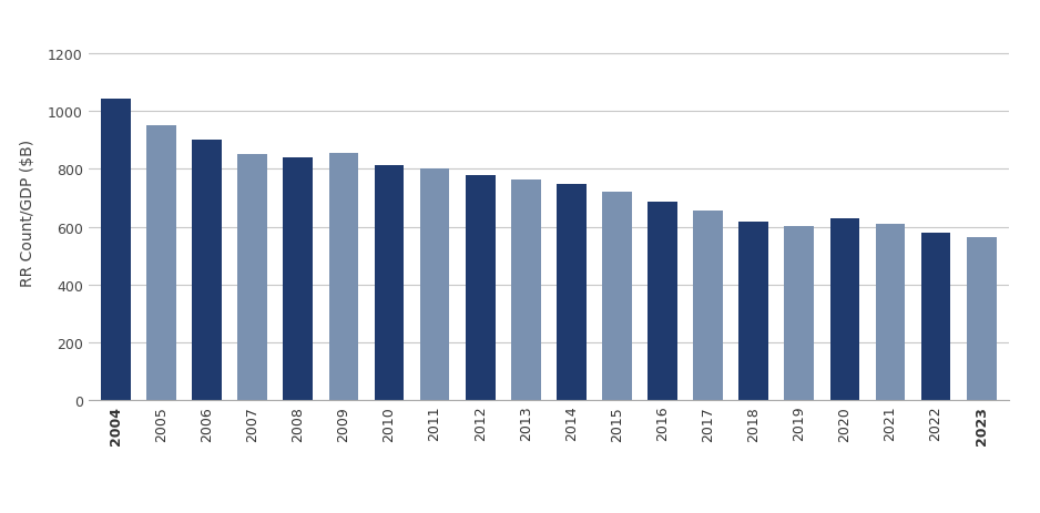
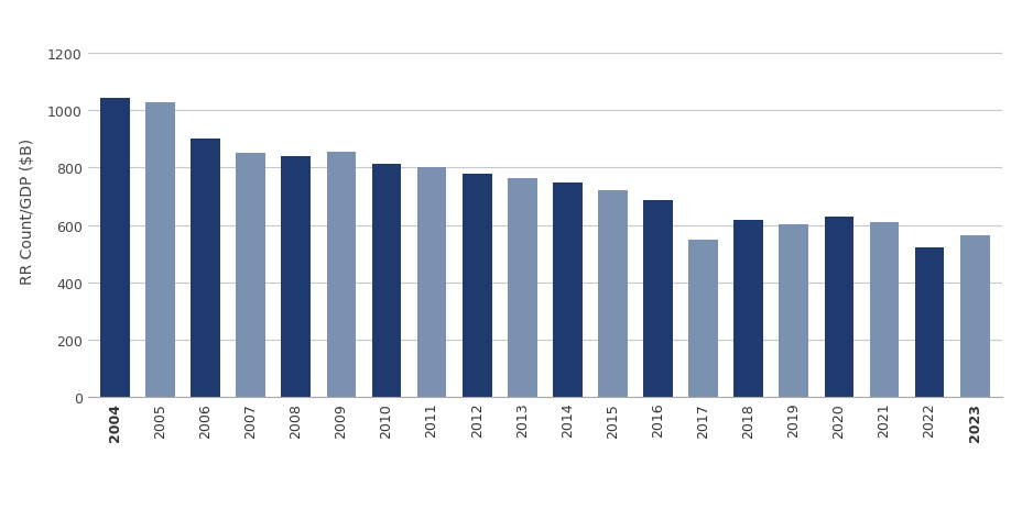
2005: 950 -> 1030
2017: 655 -> 550
2022: 580 -> 520
